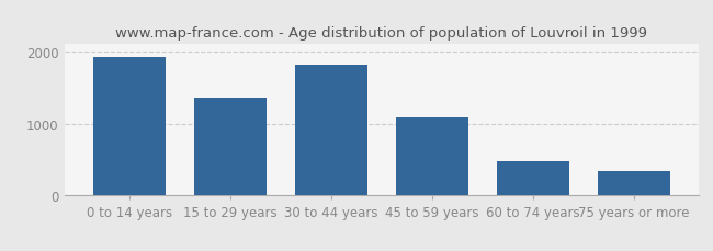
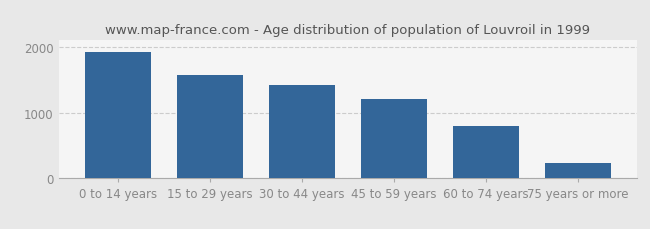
15 to 29 years: 1360 -> 1580
30 to 44 years: 1820 -> 1420
45 to 59 years: 1080 -> 1210
60 to 74 years: 480 -> 790
75 years or more: 340 -> 240
